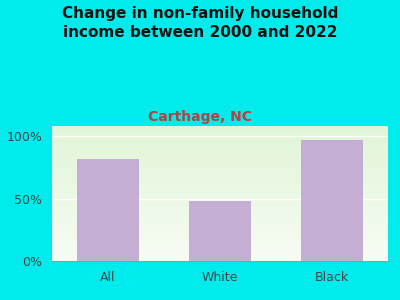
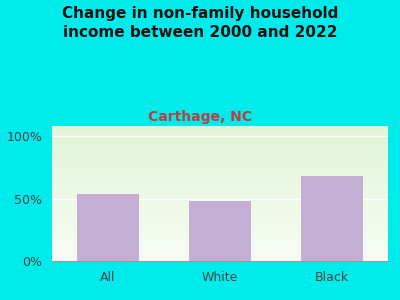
All: 82% -> 54%
Black: 97% -> 68%
